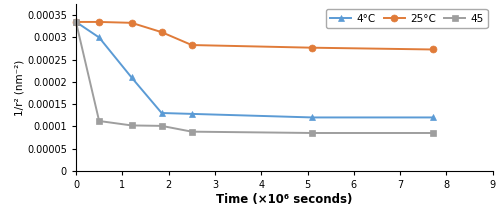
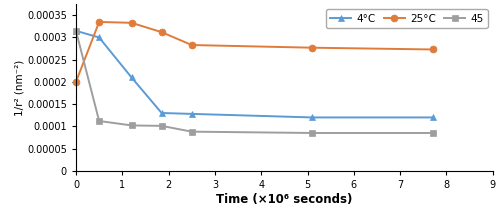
4°C/0: 0.000335 -> 0.000315
25°C/0: 0.000335 -> 0.000200
45/0: 0.000335 -> 0.000315
